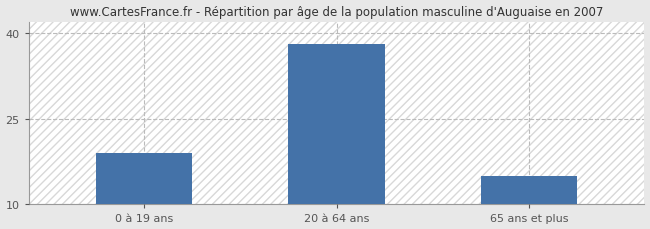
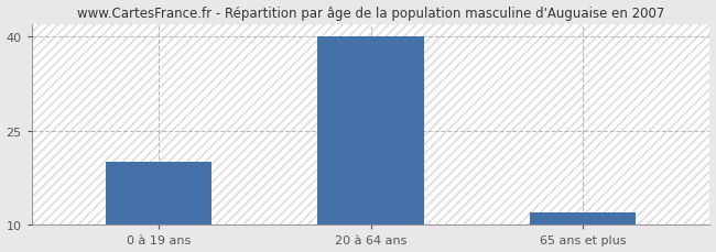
0 à 19 ans: 19 -> 20
20 à 64 ans: 38 -> 40
65 ans et plus: 15 -> 12
